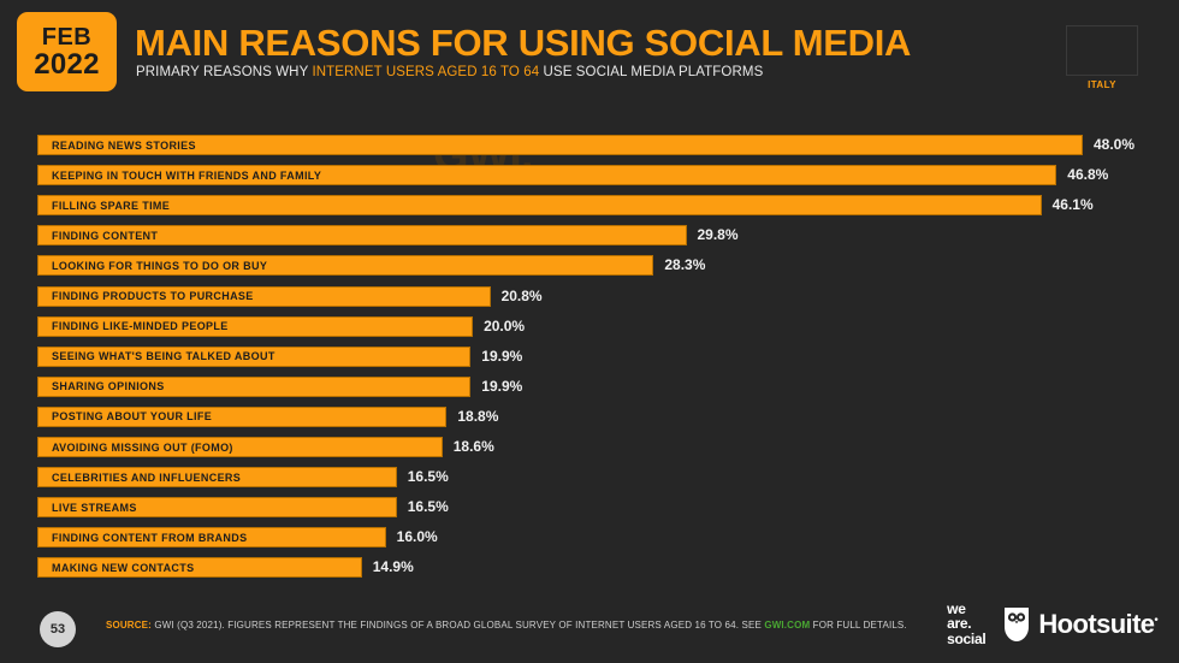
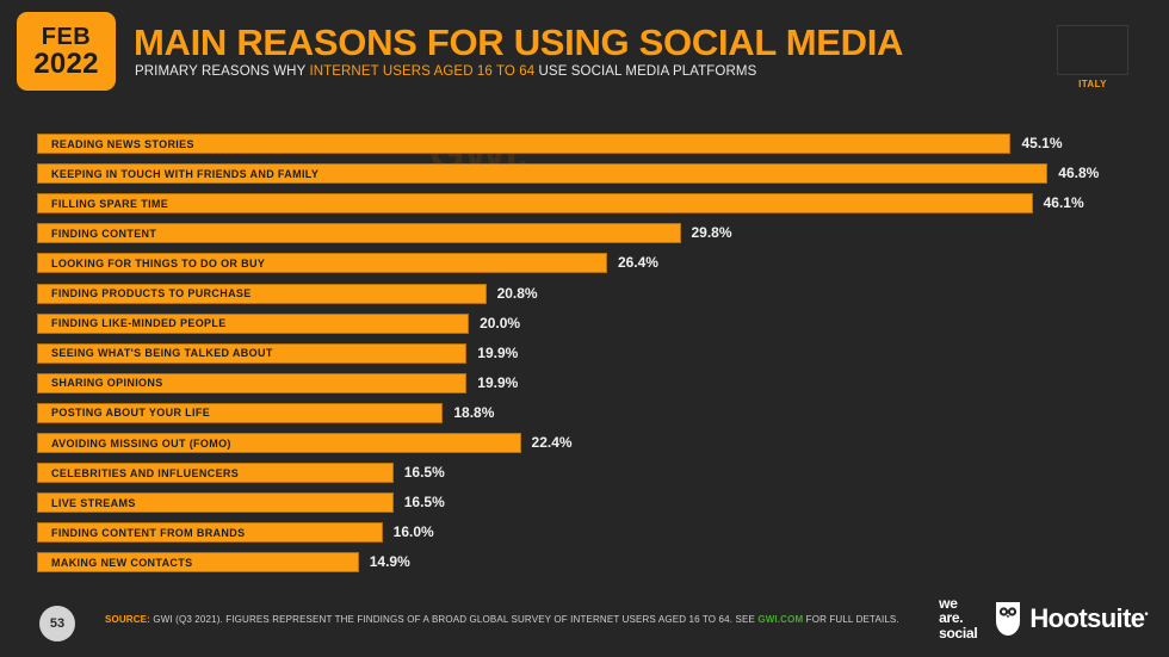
READING NEWS STORIES: 48.0% -> 45.1%
LOOKING FOR THINGS TO DO OR BUY: 28.3% -> 26.4%
AVOIDING MISSING OUT (FOMO): 18.6% -> 22.4%
